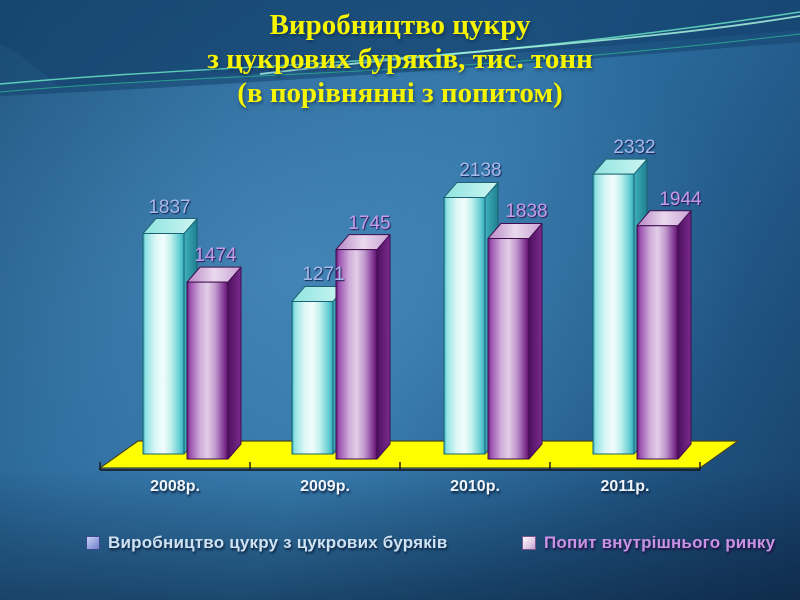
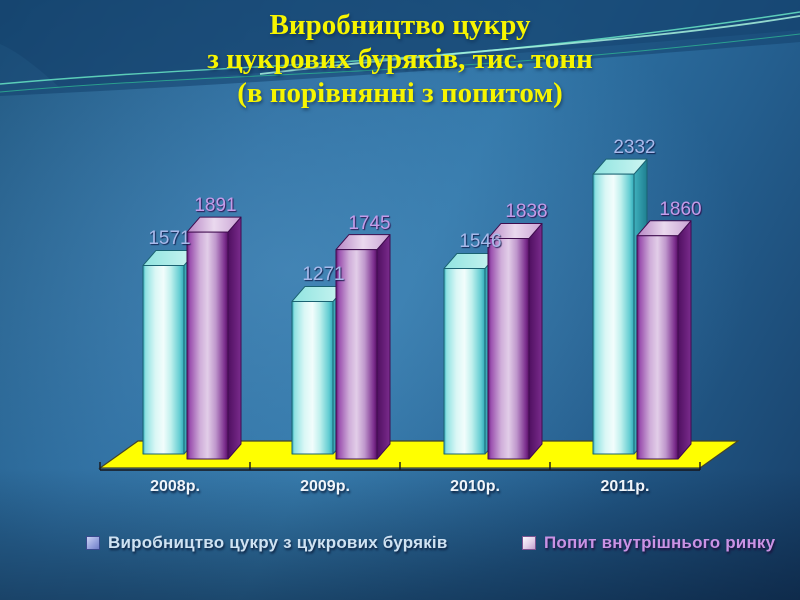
Виробництво цукру з цукрових буряків/2008р.: 1837 -> 1571
Попит внутрішнього ринку/2008р.: 1474 -> 1891
Виробництво цукру з цукрових буряків/2010р.: 2138 -> 1546
Попит внутрішнього ринку/2011р.: 1944 -> 1860
